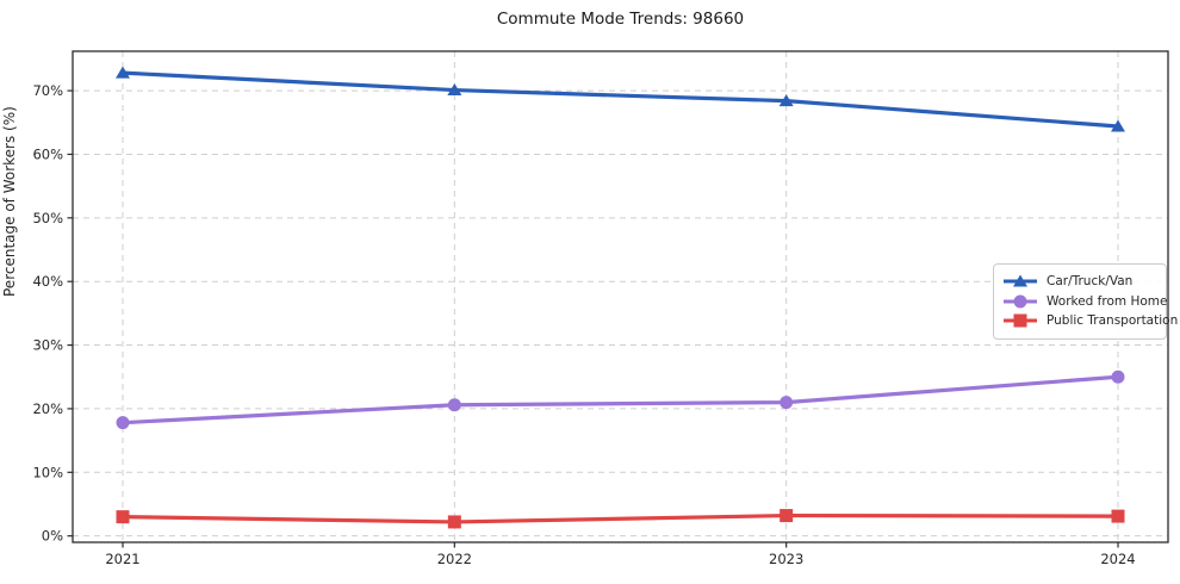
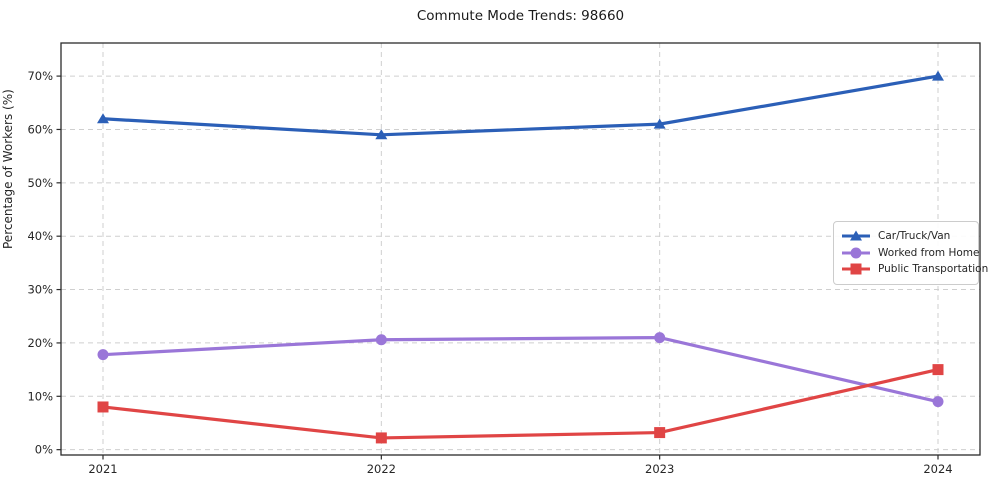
Car/Truck/Van/2021: 73% -> 62%
Public Transportation/2021: 3% -> 8%
Car/Truck/Van/2022: 70% -> 59%
Car/Truck/Van/2023: 68% -> 61%
Car/Truck/Van/2024: 64% -> 70%
Worked from Home/2024: 25% -> 9%
Public Transportation/2024: 3% -> 15%
